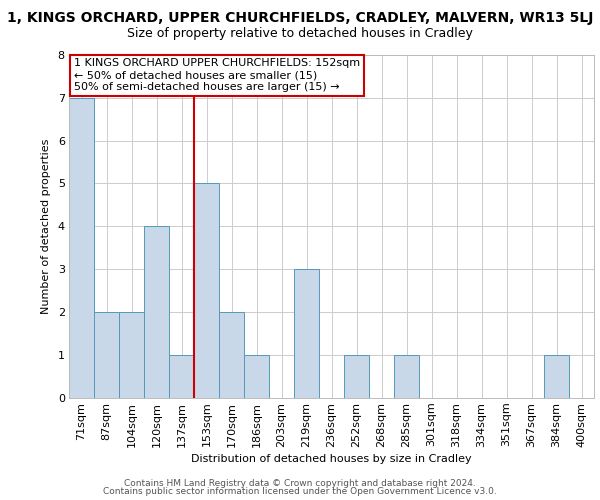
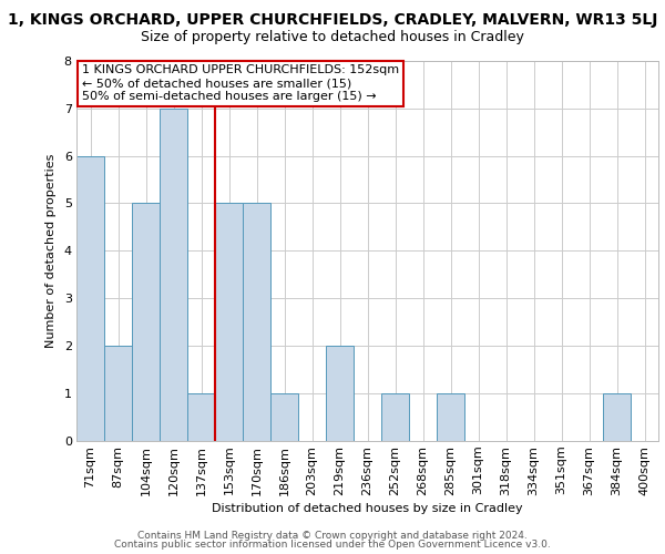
71sqm: 7 -> 6
104sqm: 2 -> 5
120sqm: 4 -> 7
170sqm: 2 -> 5
219sqm: 3 -> 2
